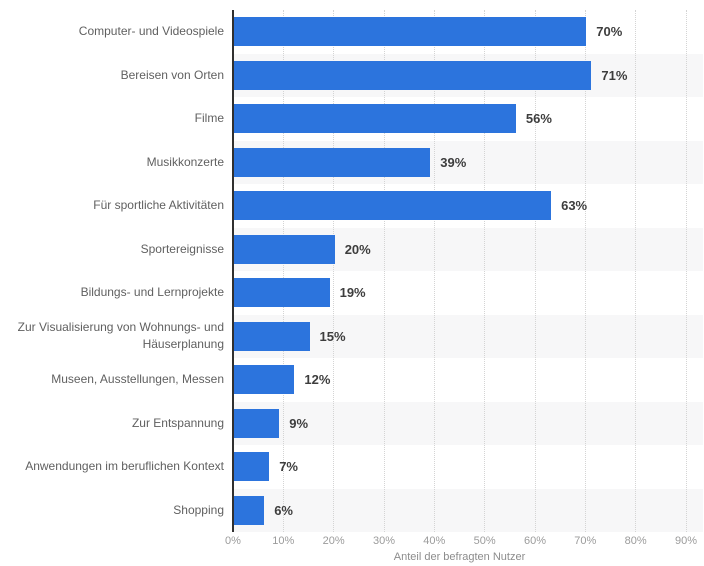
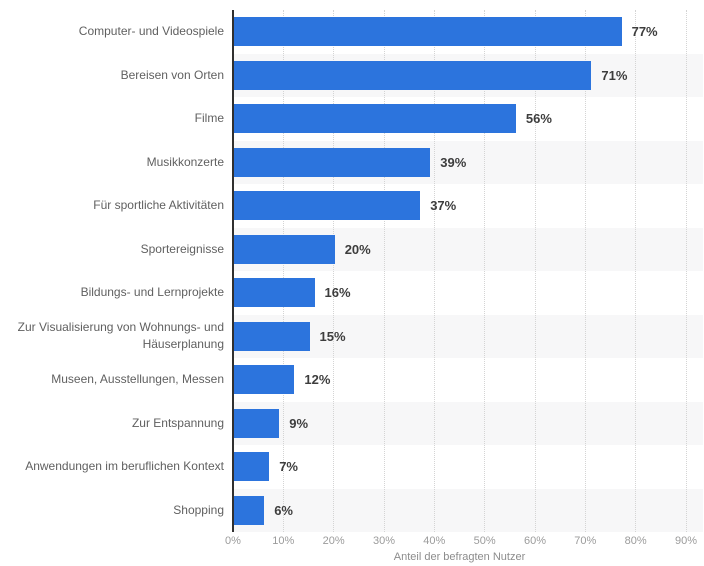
Computer- und Videospiele: 70% -> 77%
Für sportliche Aktivitäten: 63% -> 37%
Bildungs- und Lernprojekte: 19% -> 16%
